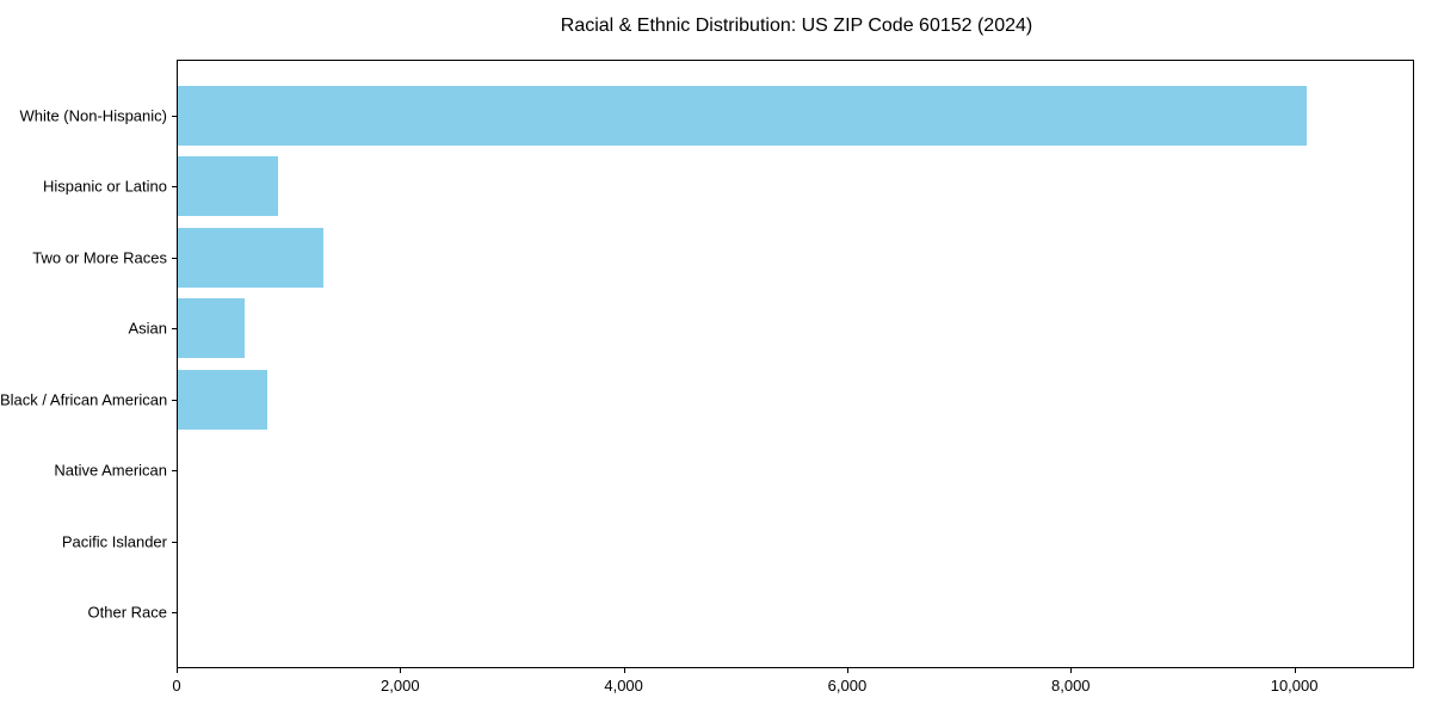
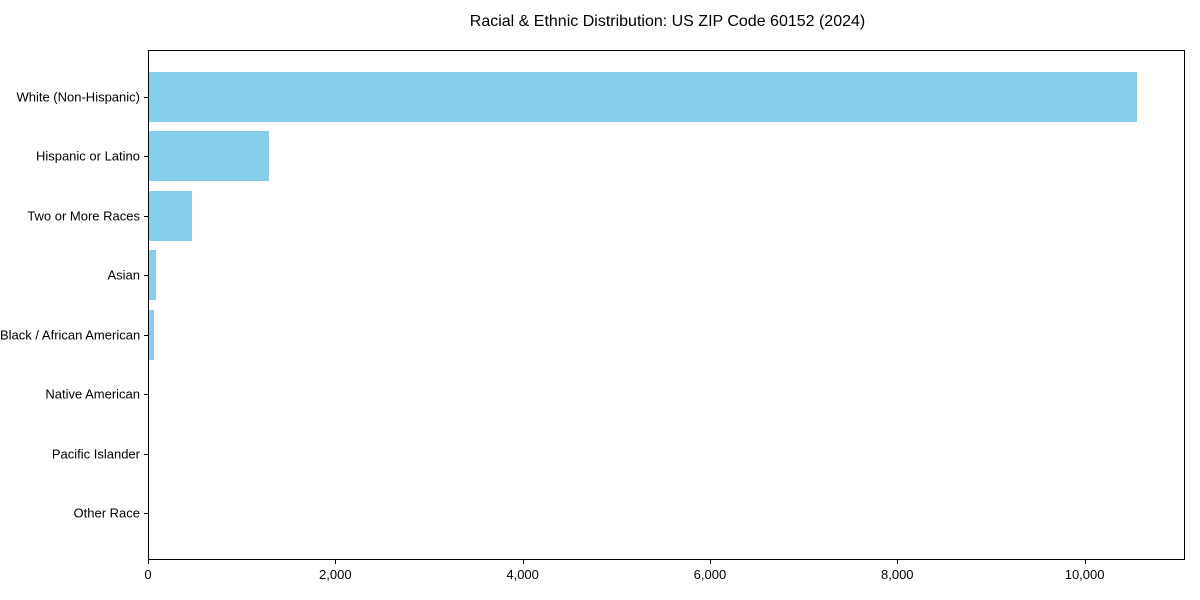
White (Non-Hispanic): 10100 -> 10500
Hispanic or Latino: 900 -> 1300
Two or More Races: 1300 -> 500
Asian: 600 -> 100
Black / African American: 800 -> 100
